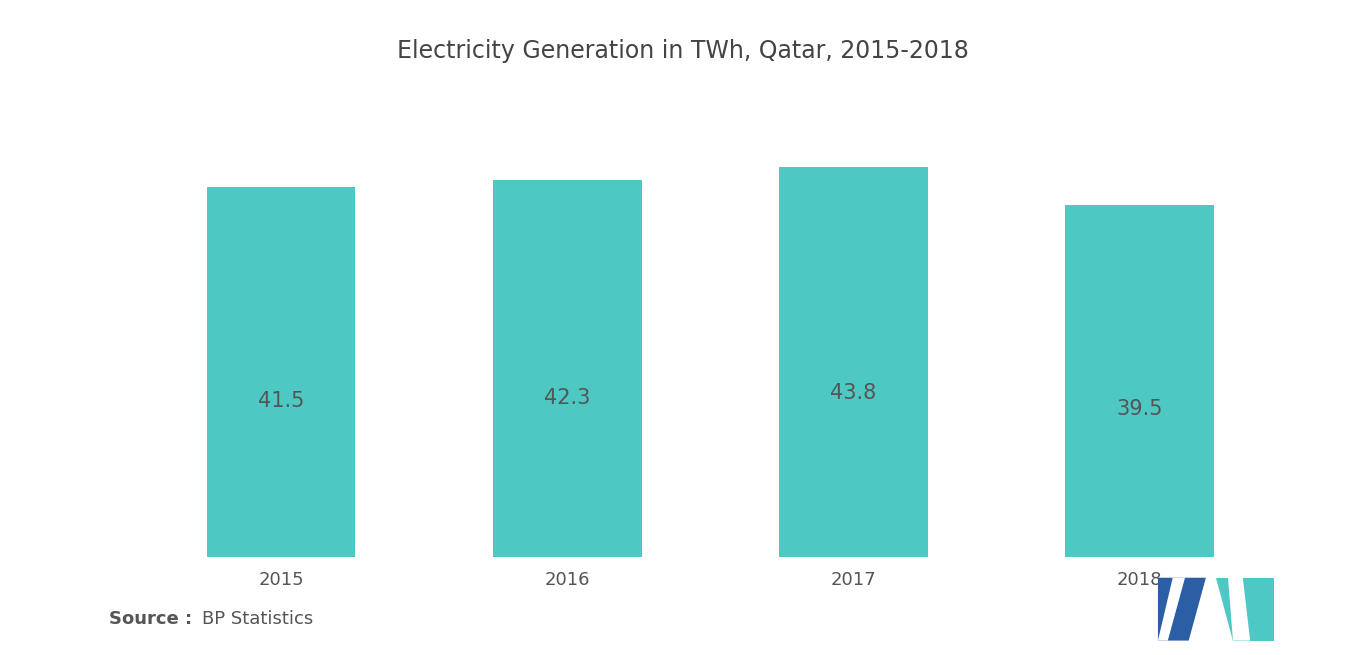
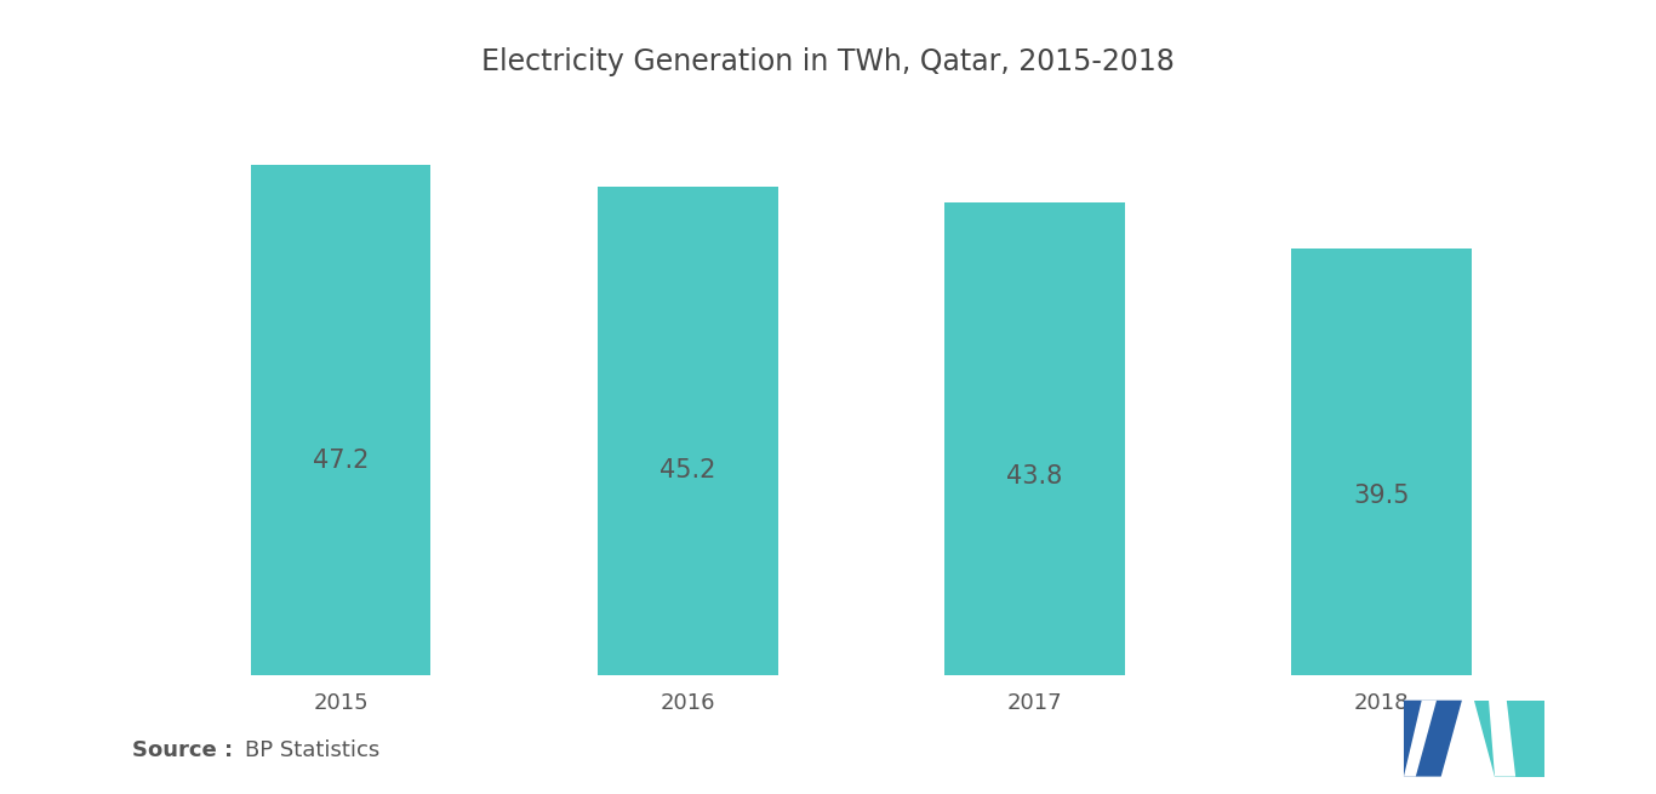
2015: 41.5 -> 47.2
2016: 42.3 -> 45.2
